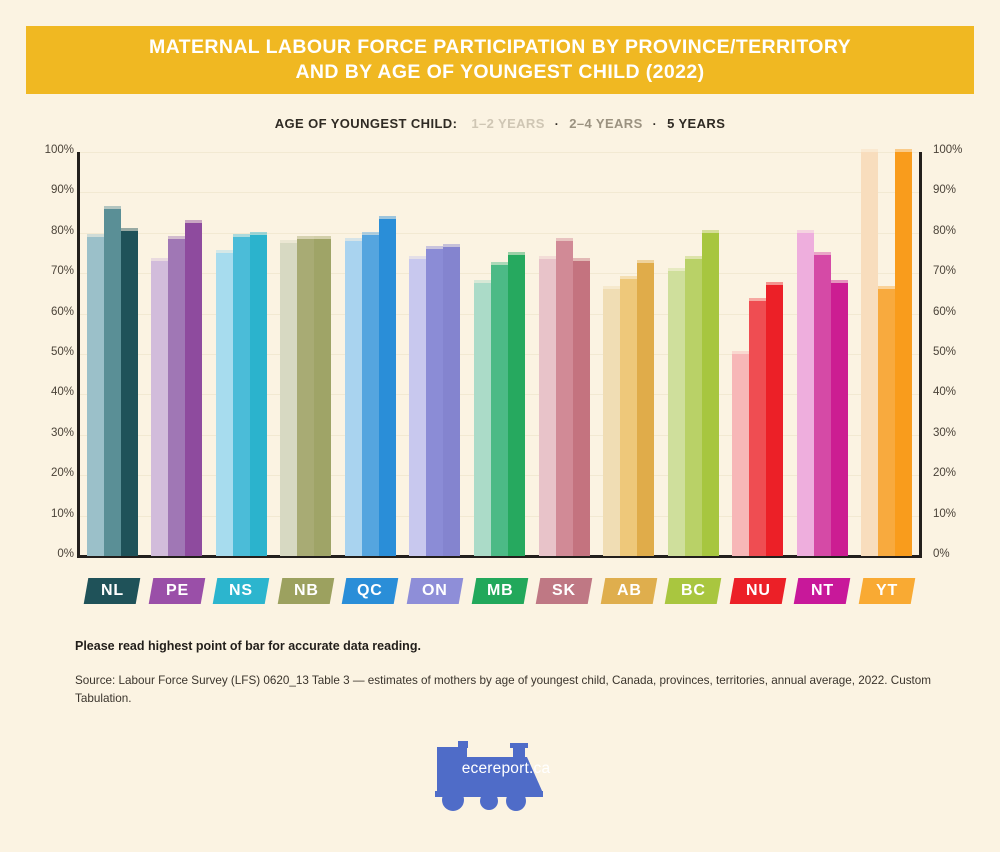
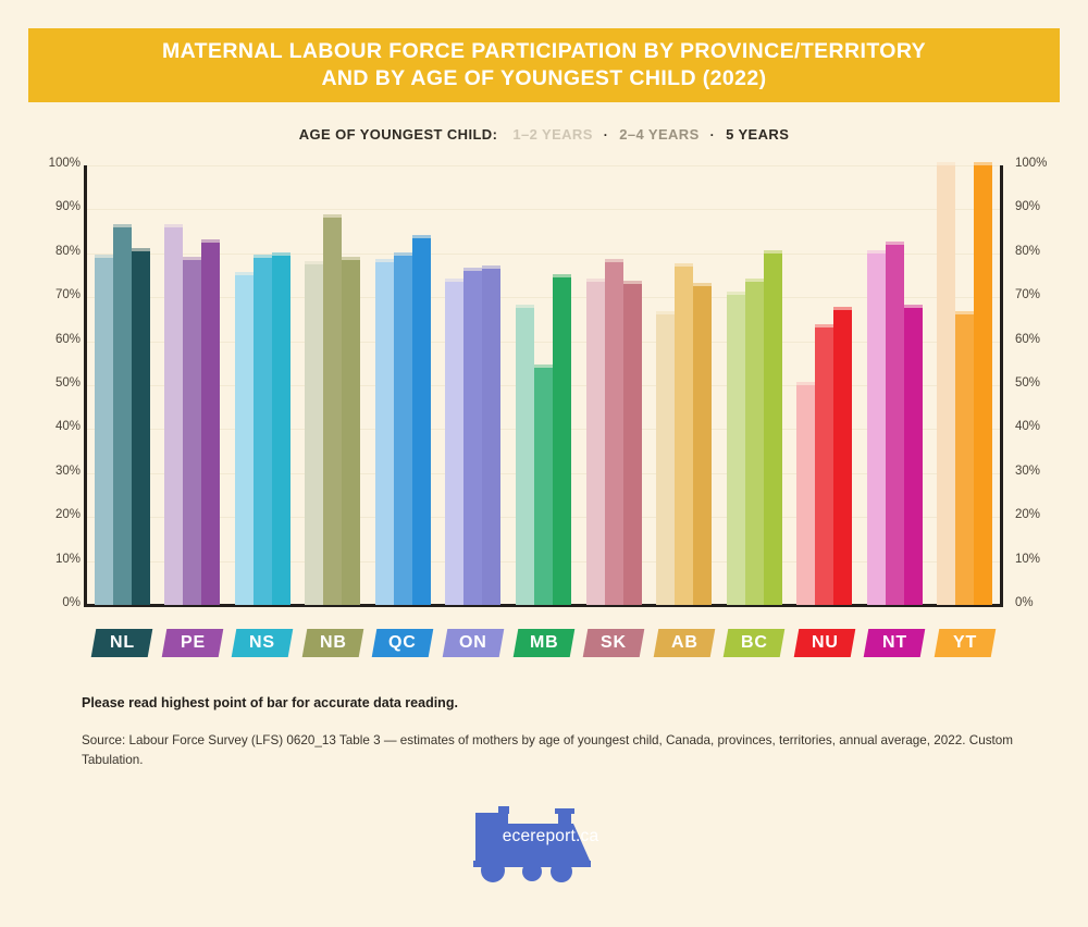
1–2 YEARS/PE: 73% -> 86%
2–4 YEARS/NB: 78% -> 88%
2–4 YEARS/MB: 72% -> 54%
2–4 YEARS/AB: 68% -> 77%
2–4 YEARS/NT: 74% -> 82%
